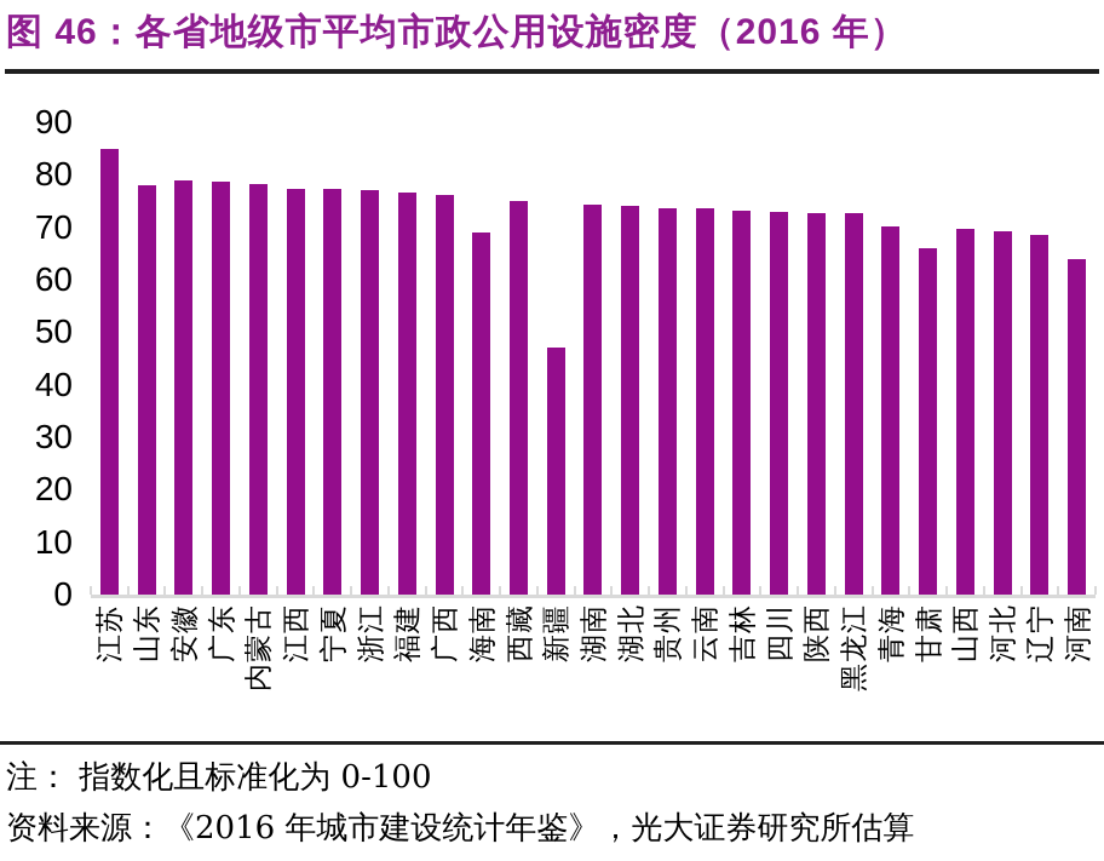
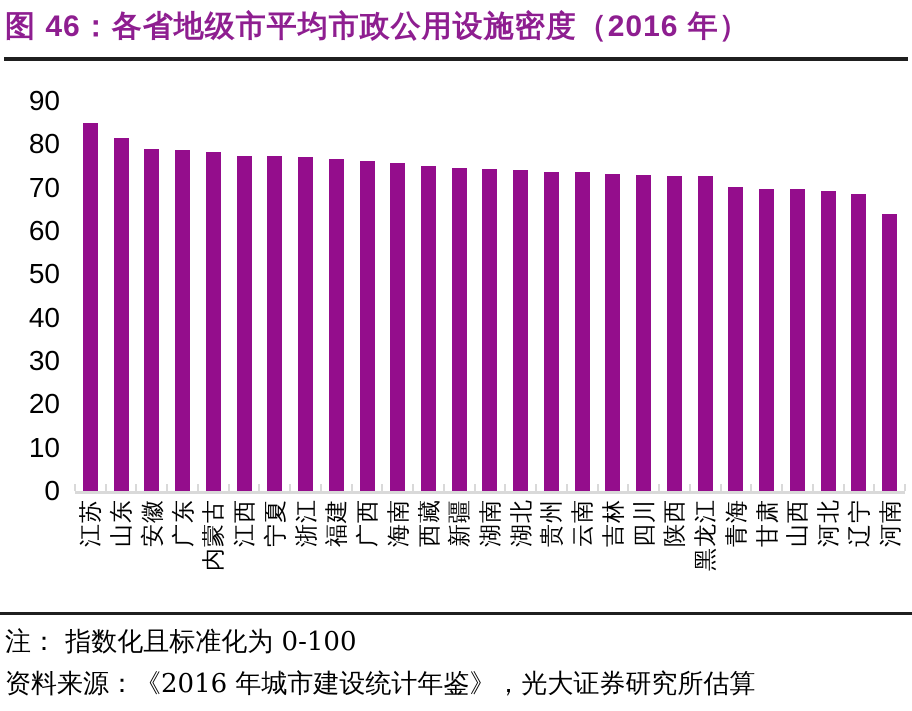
山东: 78 -> 82
海南: 69 -> 76
新疆: 47 -> 75
甘肃: 66 -> 70
